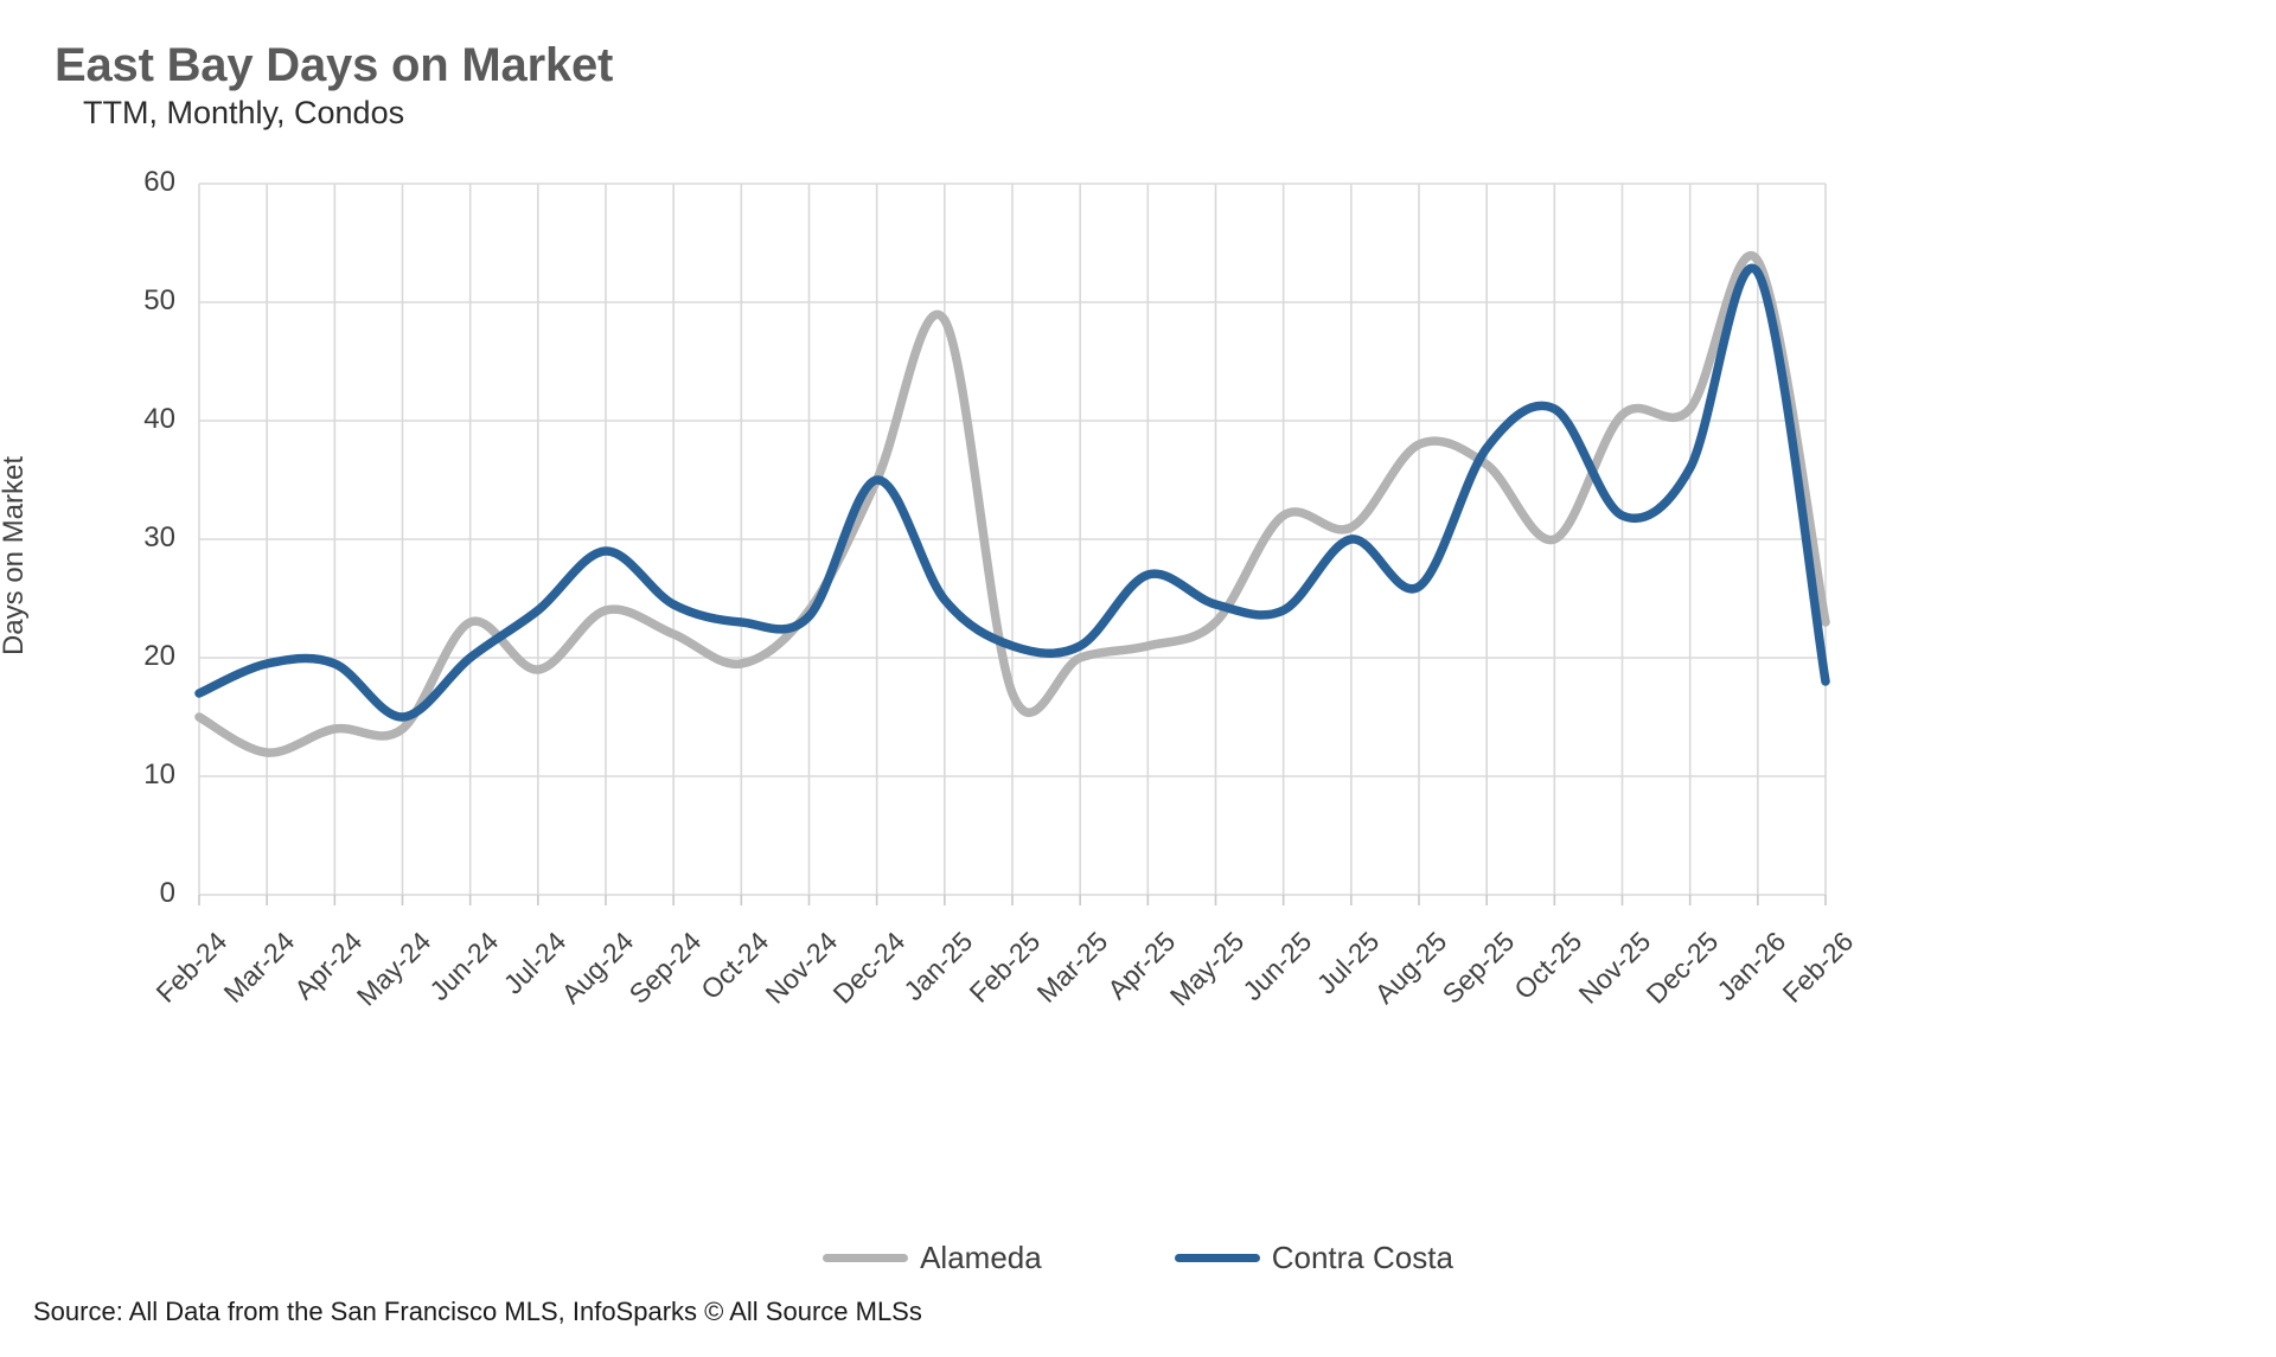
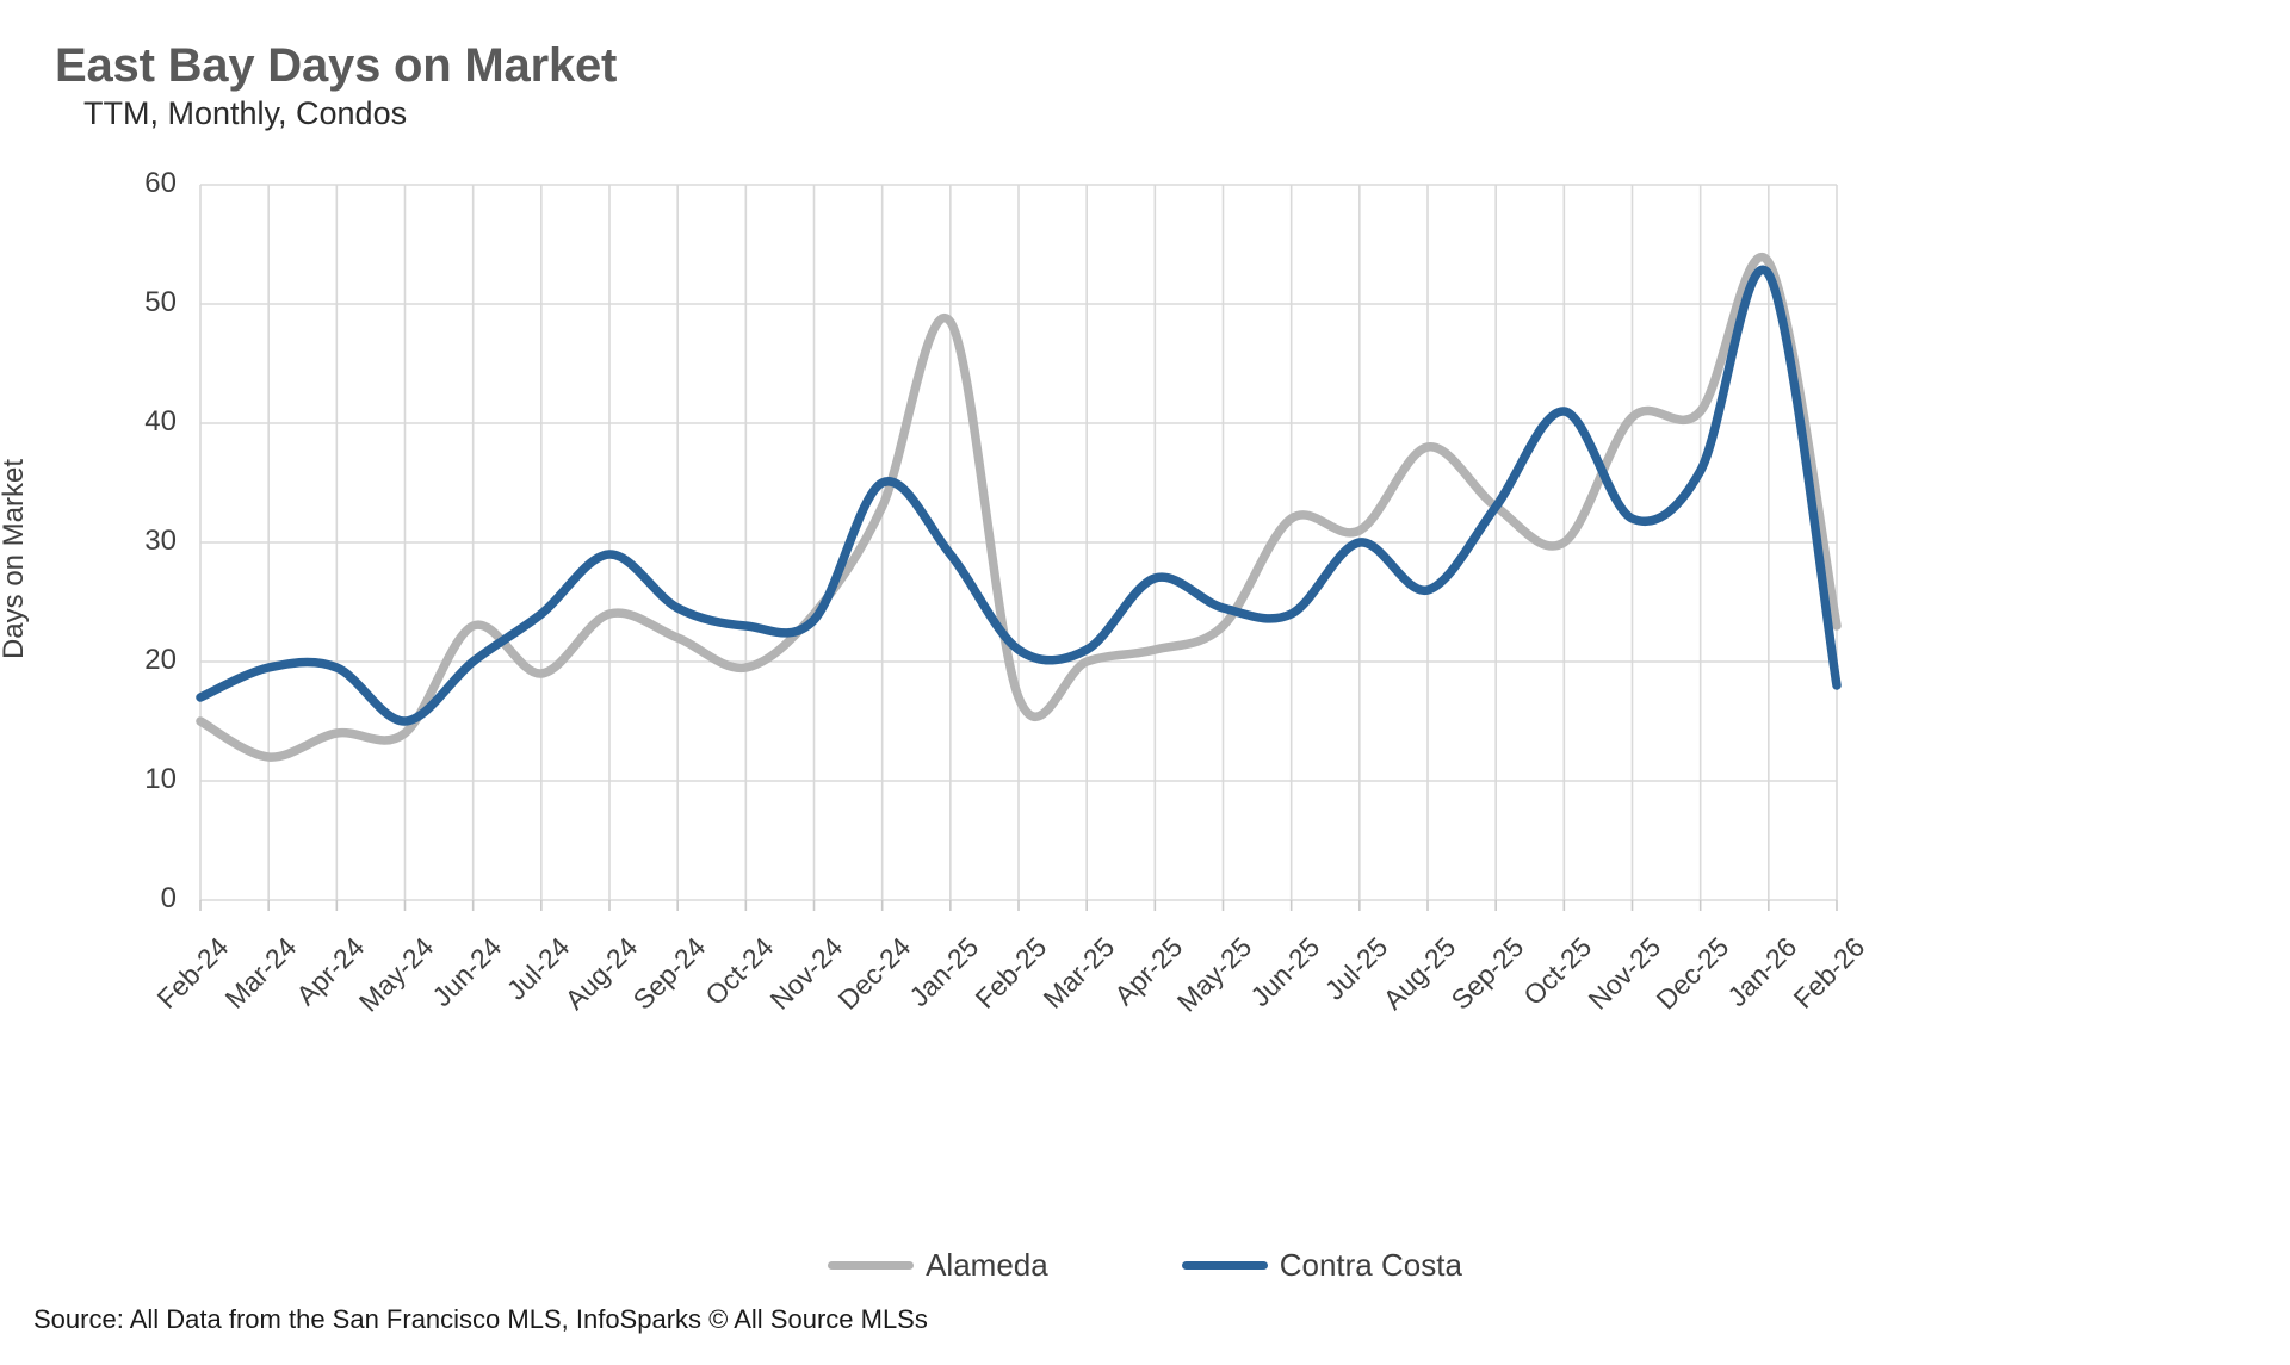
Alameda/Dec-24: 35.0 -> 33.0
Contra Costa/Jan-25: 24.9 -> 29.0
Alameda/Sep-25: 36.3 -> 33.0
Contra Costa/Sep-25: 37.7 -> 33.0
